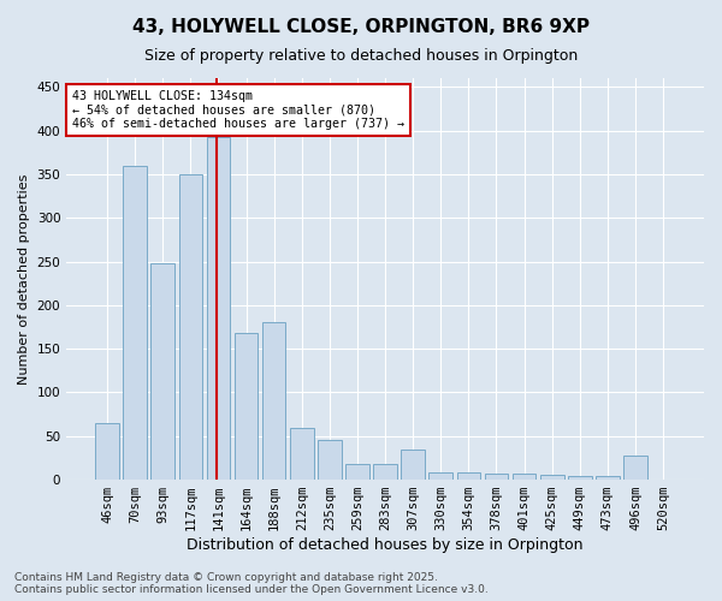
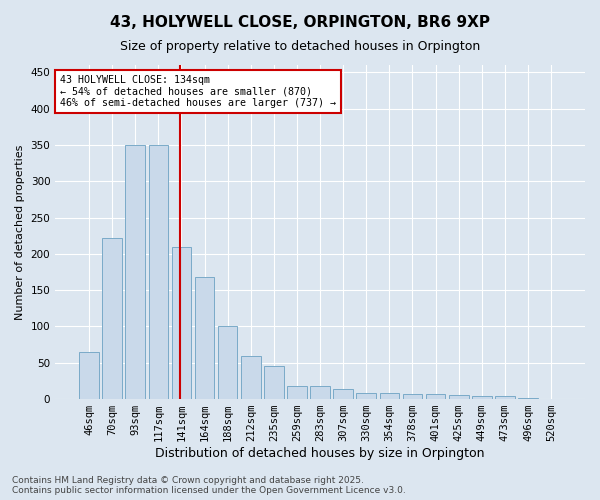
70sqm: 360 -> 222
93sqm: 248 -> 350
141sqm: 392 -> 210
188sqm: 180 -> 100
307sqm: 34 -> 14
496sqm: 28 -> 2
